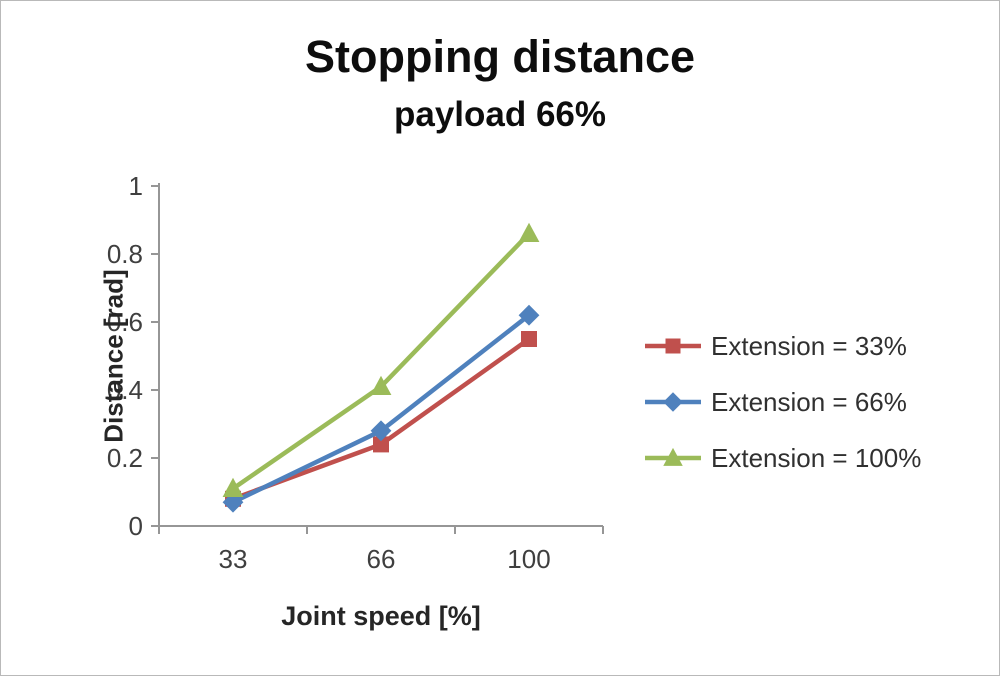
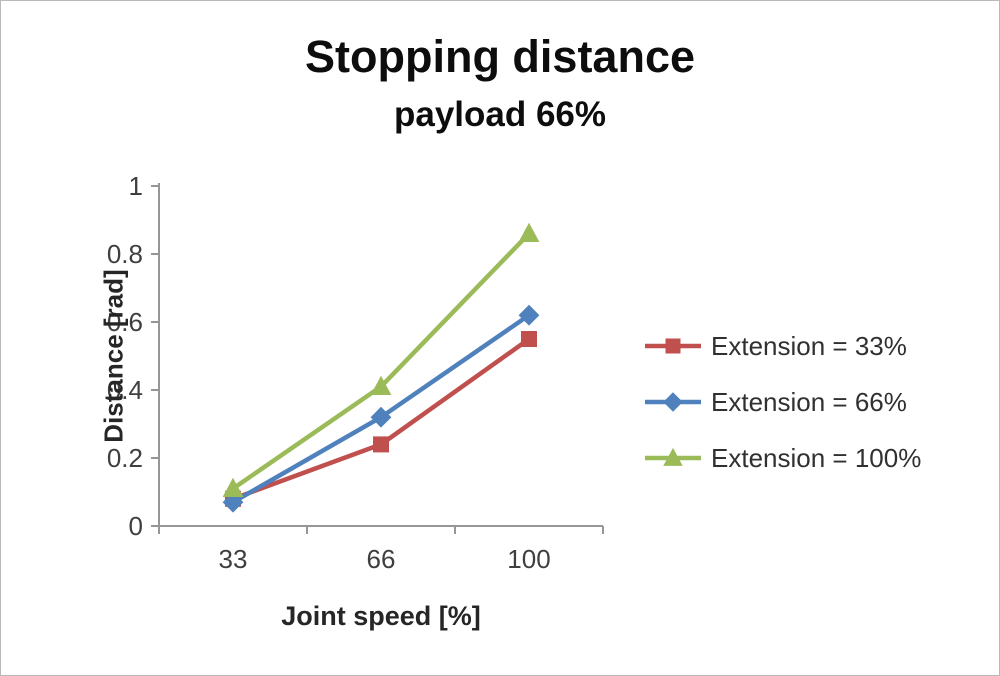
Extension = 66%/66: 0.28 -> 0.32
